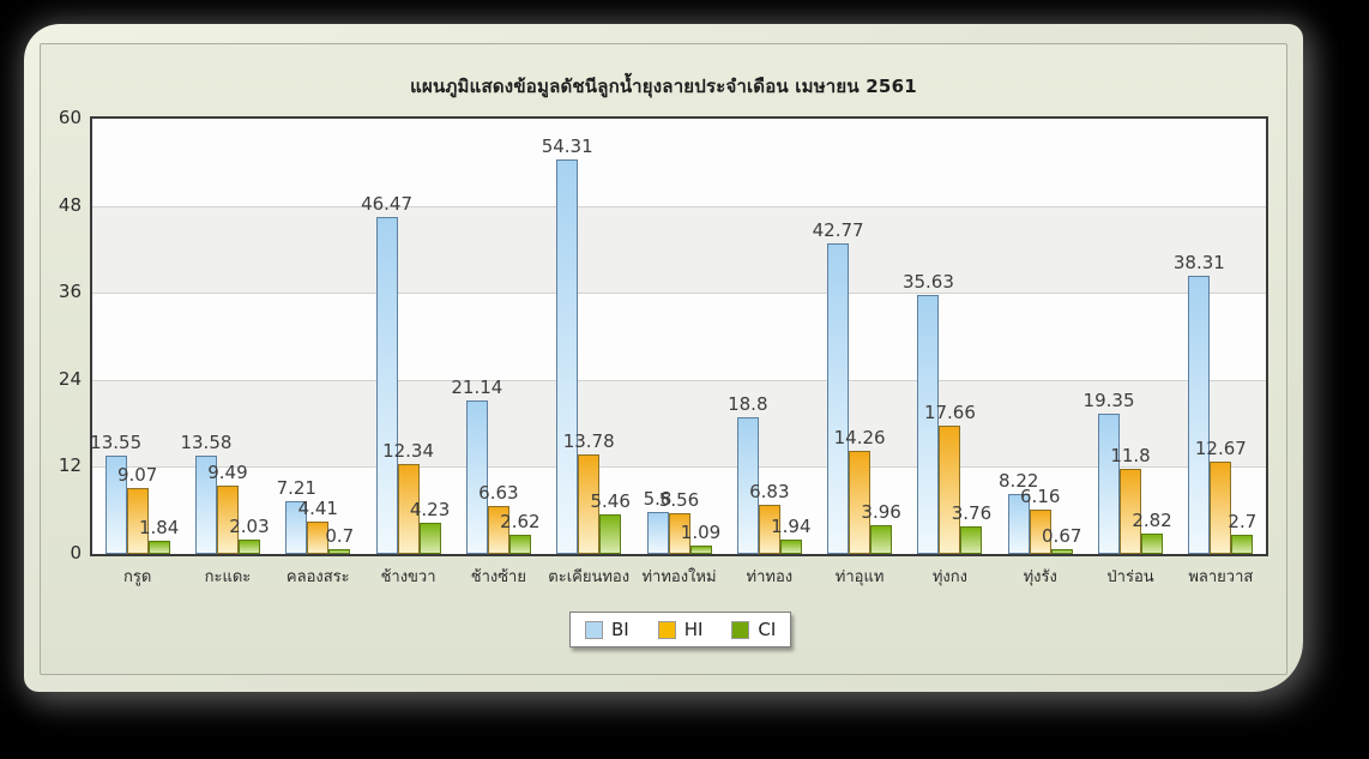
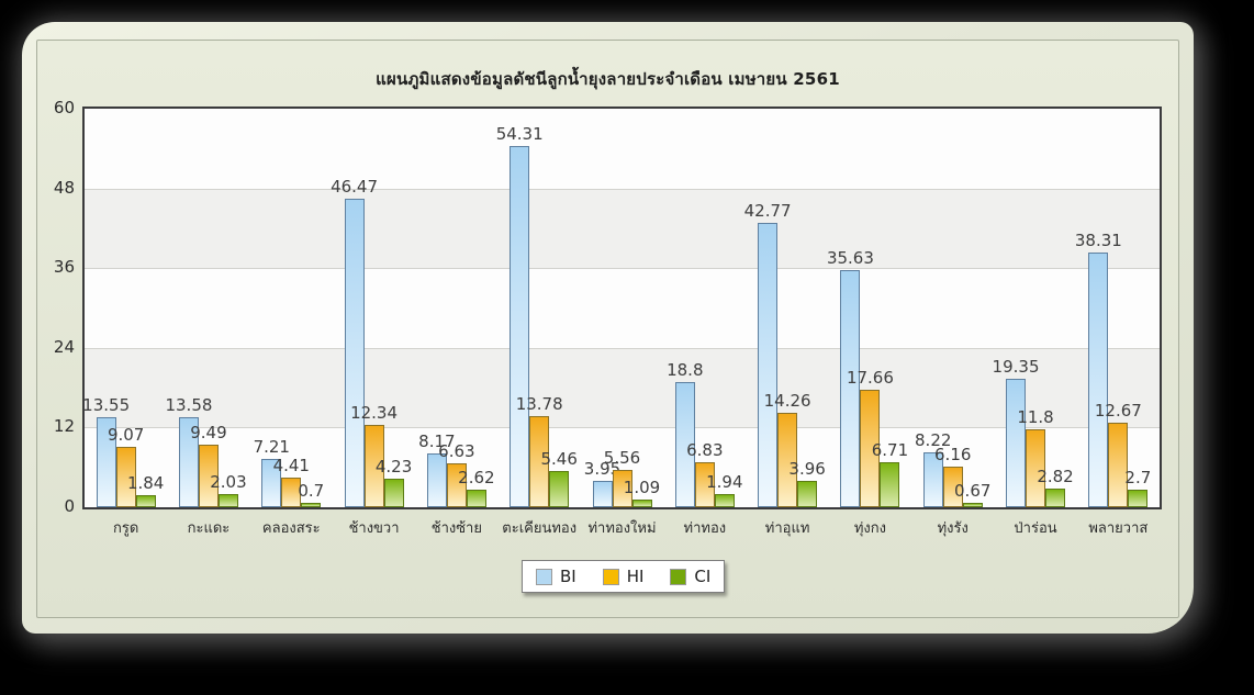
BI/ช้างซ้าย: 21.14 -> 8.17
BI/ท่าทองใหม่: 5.8 -> 3.95
CI/ทุ่งกง: 3.76 -> 6.71
